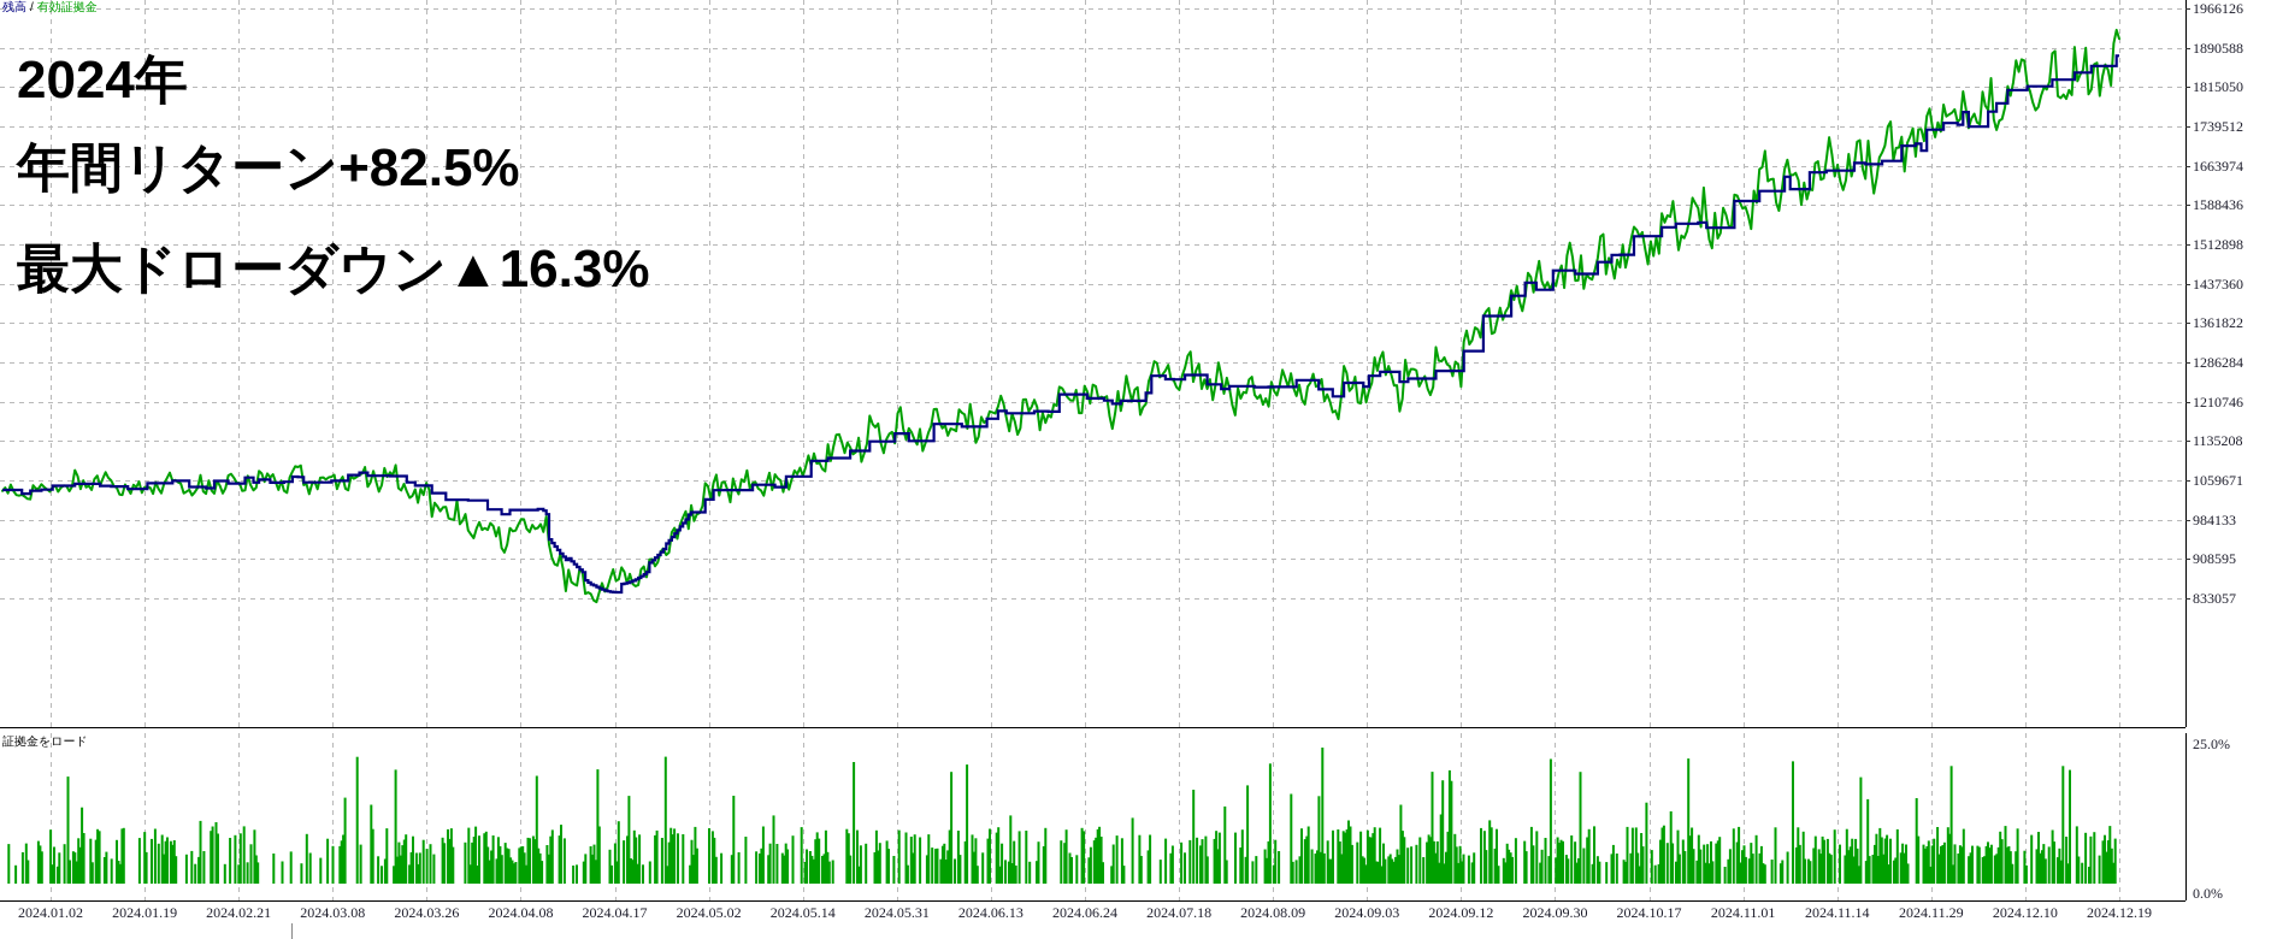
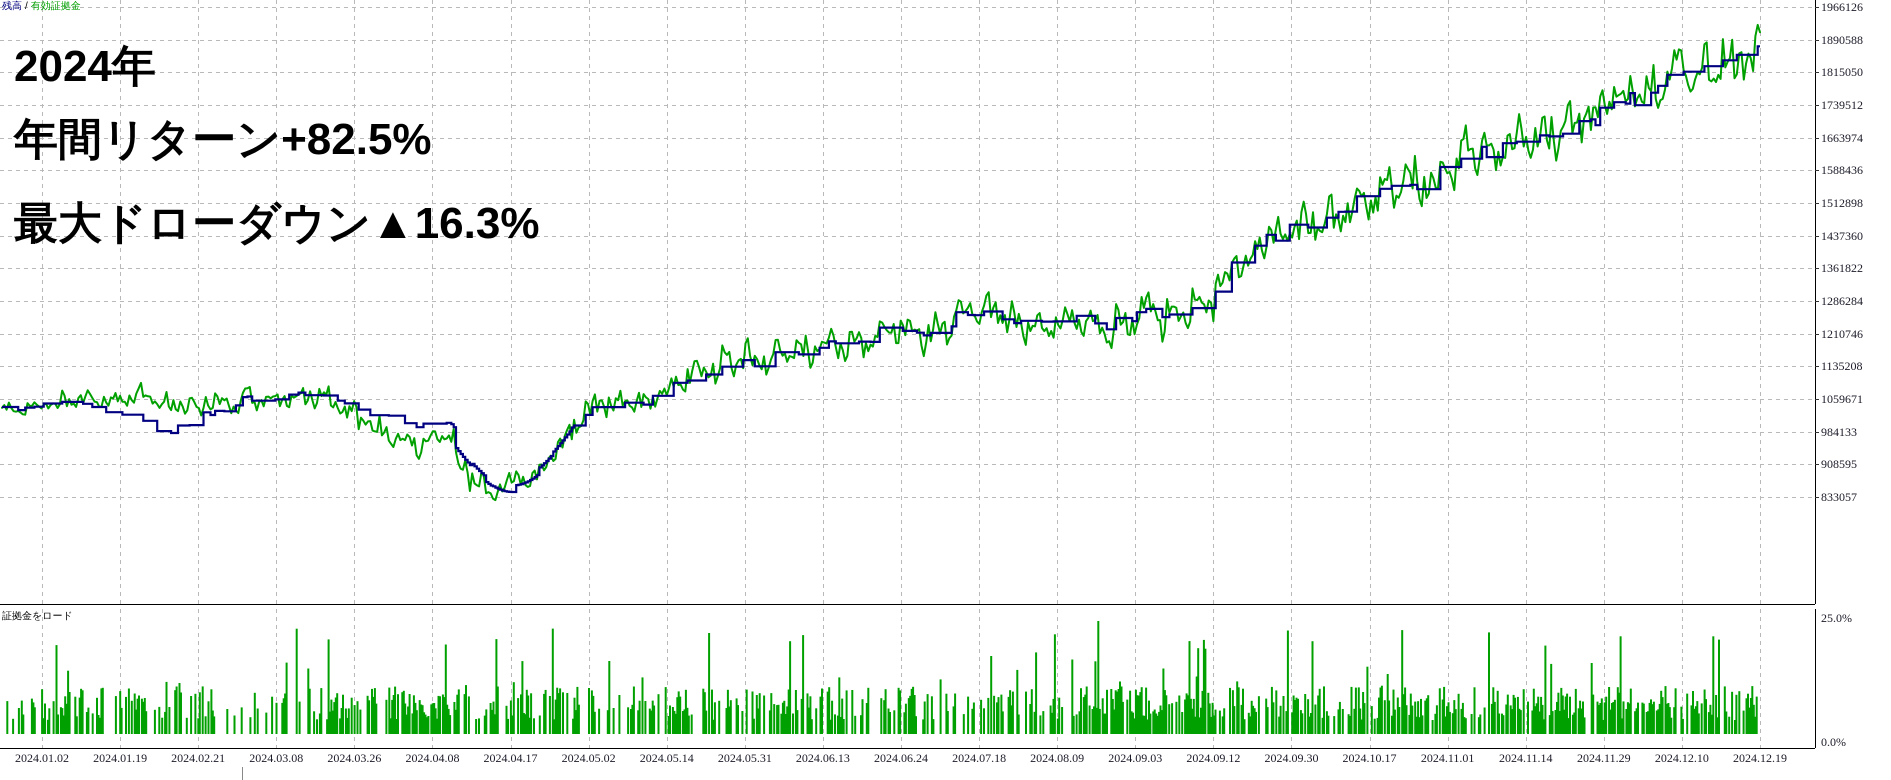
残高/2024.02.21: 1050000 -> 980000
